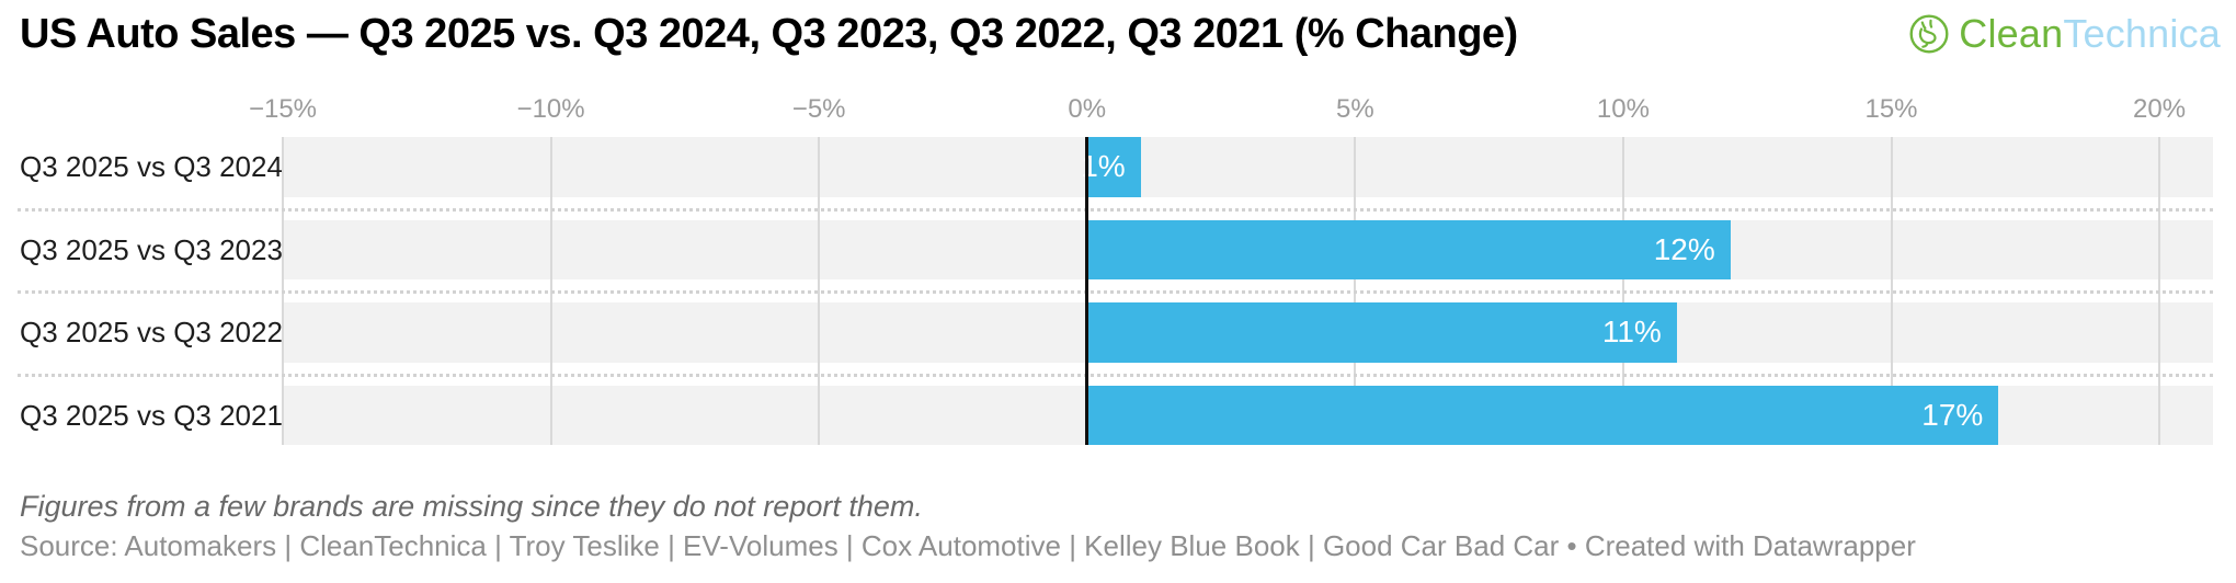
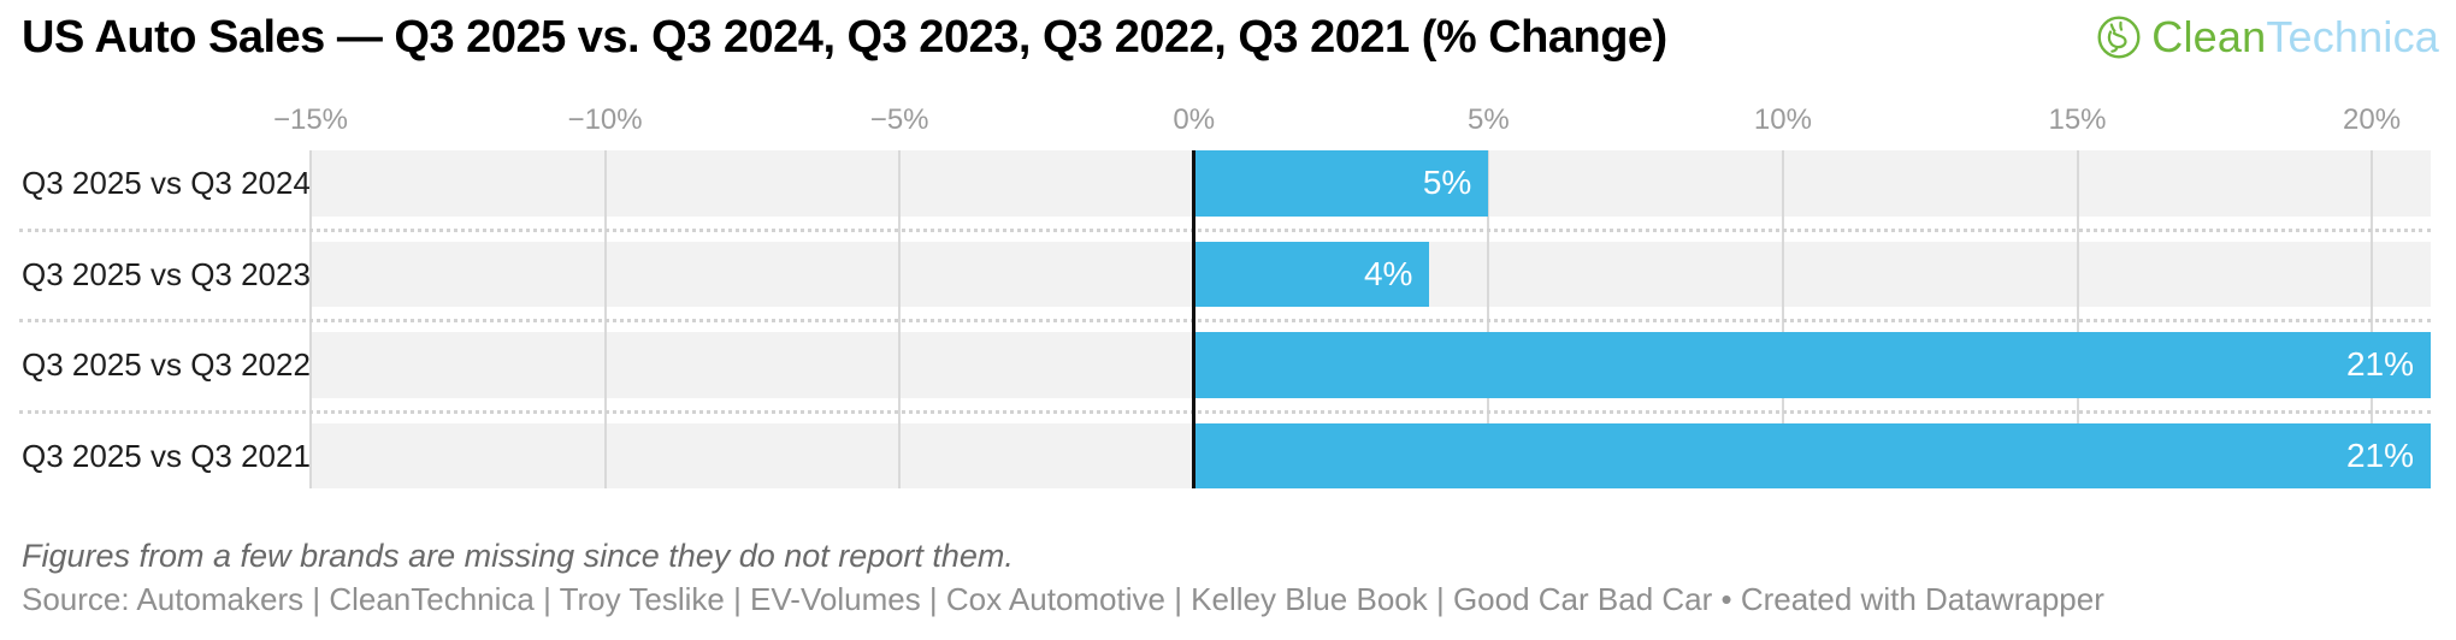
Q3 2025 vs Q3 2024: 1% -> 5%
Q3 2025 vs Q3 2023: 12% -> 4%
Q3 2025 vs Q3 2022: 11% -> 21%
Q3 2025 vs Q3 2021: 17% -> 21%
